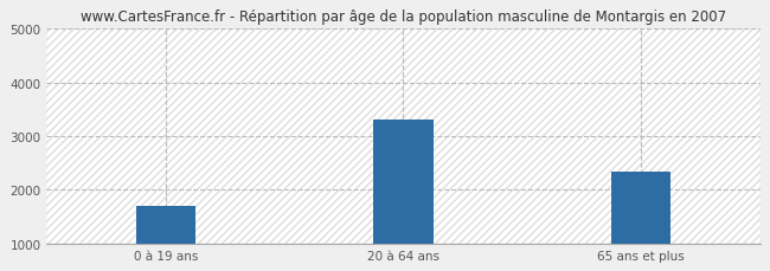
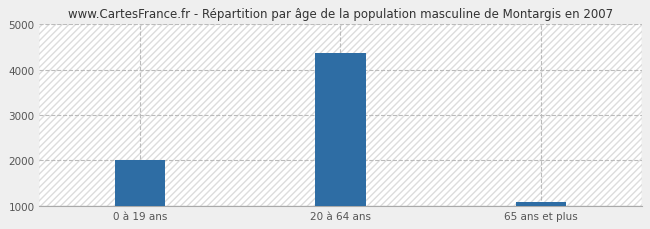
0 à 19 ans: 1700 -> 2000
20 à 64 ans: 3300 -> 4370
65 ans et plus: 2350 -> 1080
